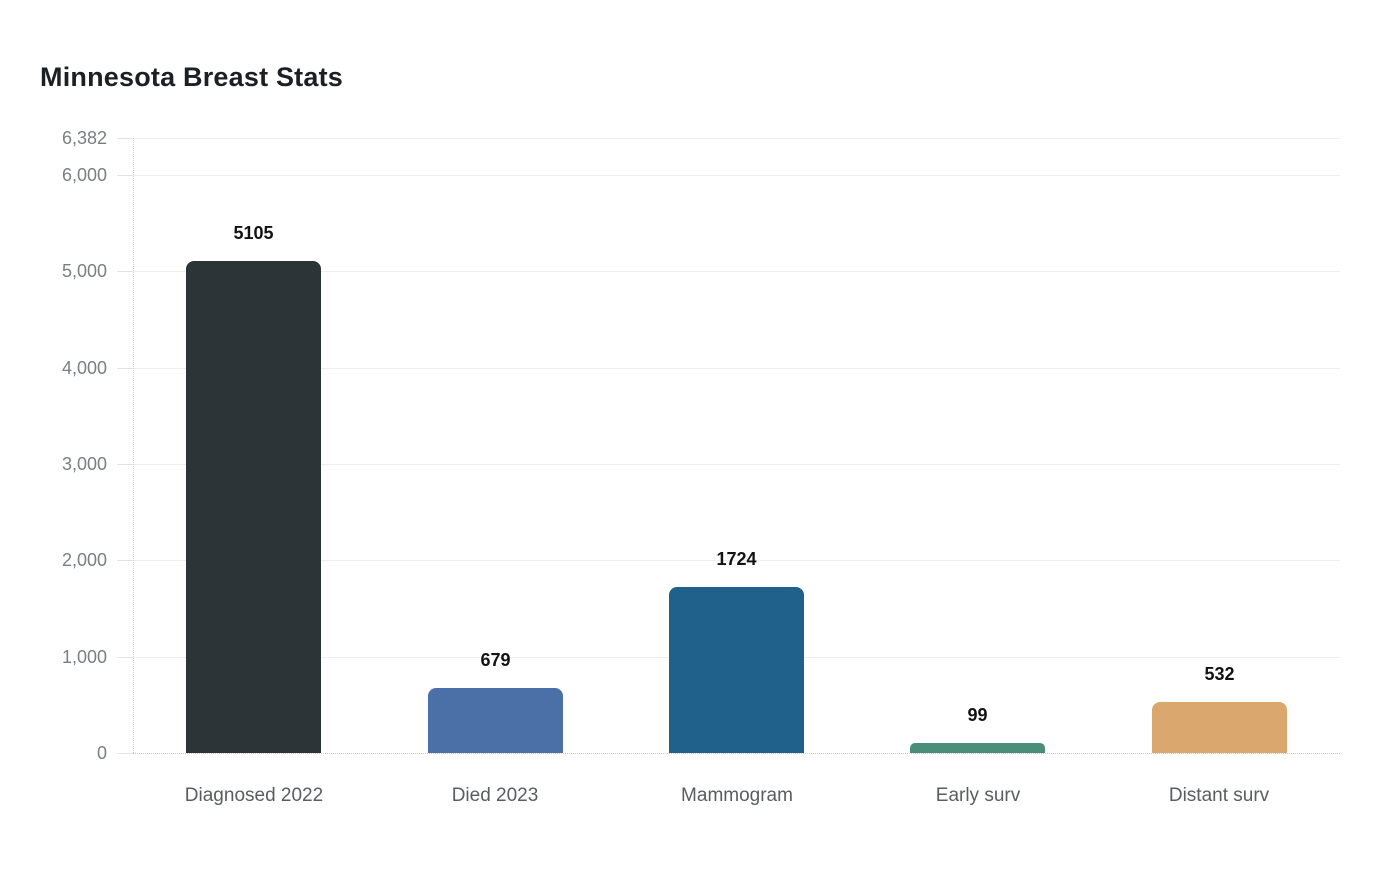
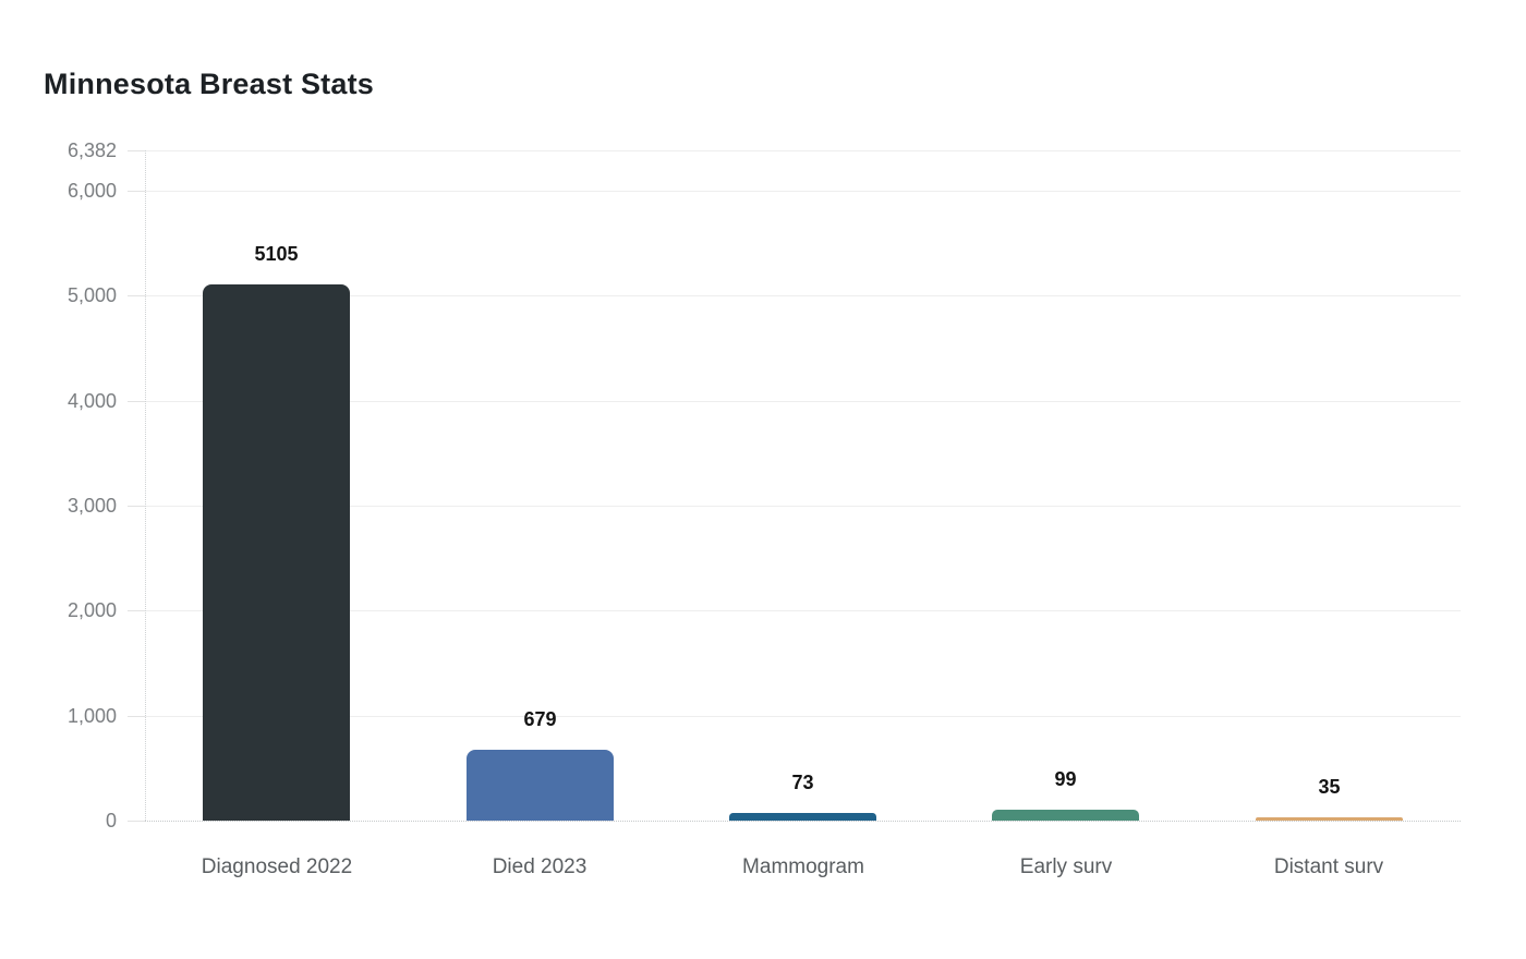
Mammogram: 1724 -> 73
Distant surv: 532 -> 35
